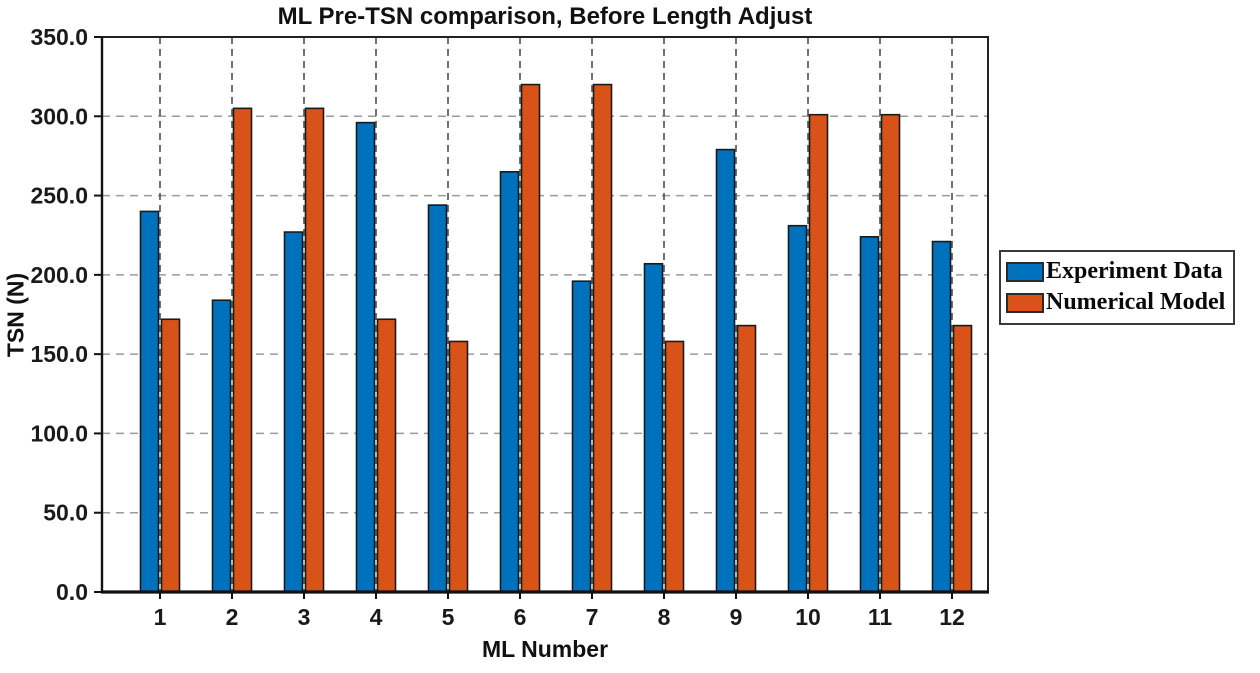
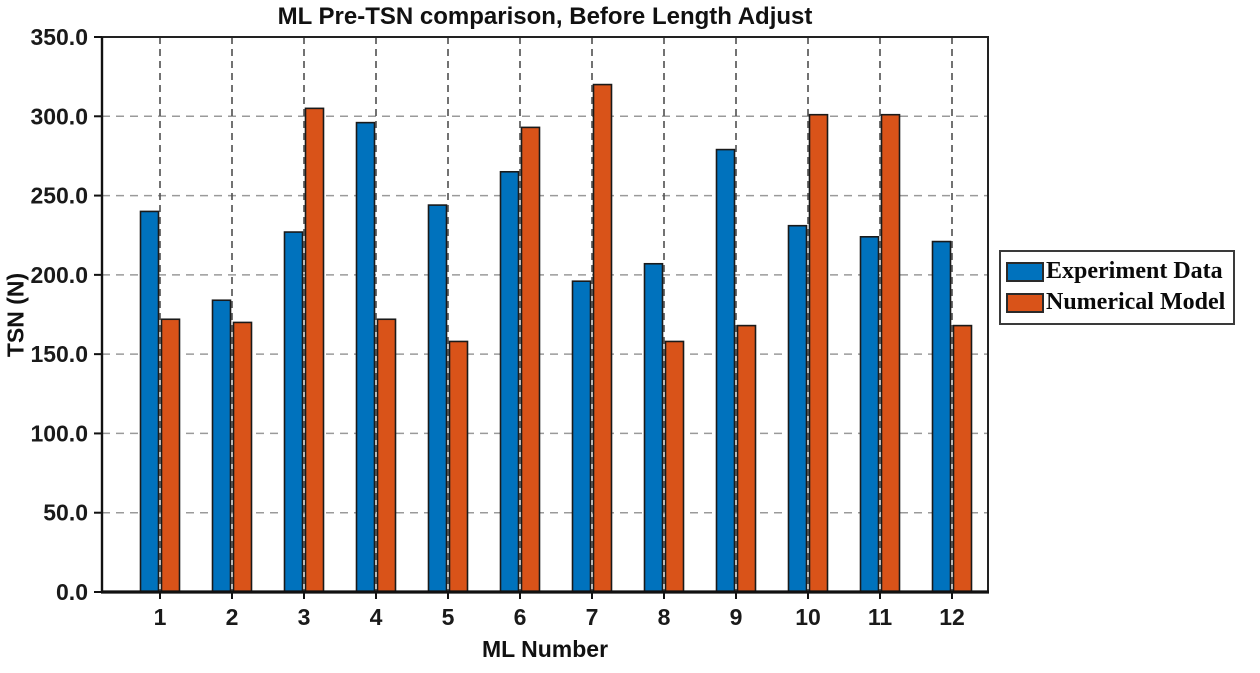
Numerical Model/2: 305 -> 170
Numerical Model/6: 320 -> 293
